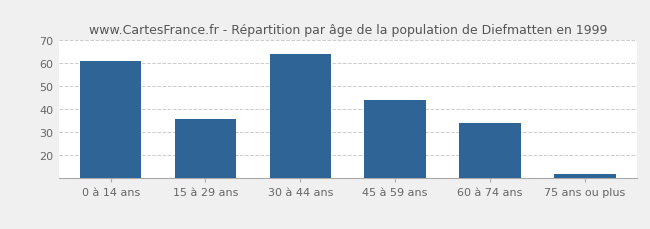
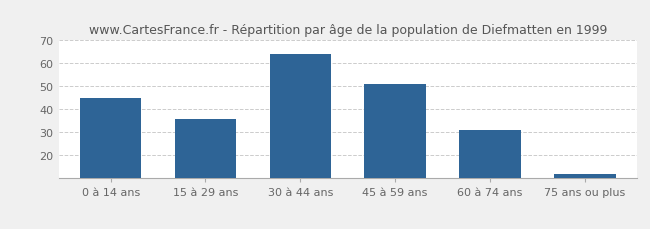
0 à 14 ans: 61 -> 45
45 à 59 ans: 44 -> 51
60 à 74 ans: 34 -> 31
